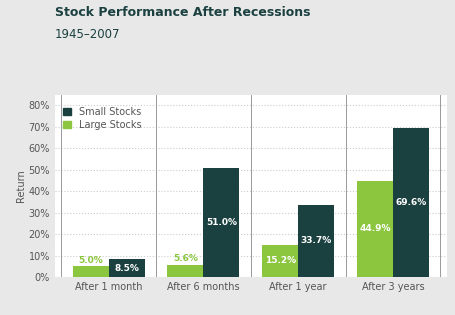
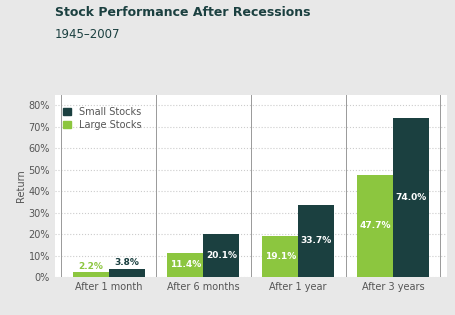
Large Stocks/After 1 month: 5.0% -> 2.2%
Small Stocks/After 1 month: 8.5% -> 3.8%
Large Stocks/After 6 months: 5.6% -> 11.4%
Small Stocks/After 6 months: 51.0% -> 20.1%
Large Stocks/After 1 year: 15.2% -> 19.1%
Large Stocks/After 3 years: 44.9% -> 47.7%
Small Stocks/After 3 years: 69.6% -> 74.0%
